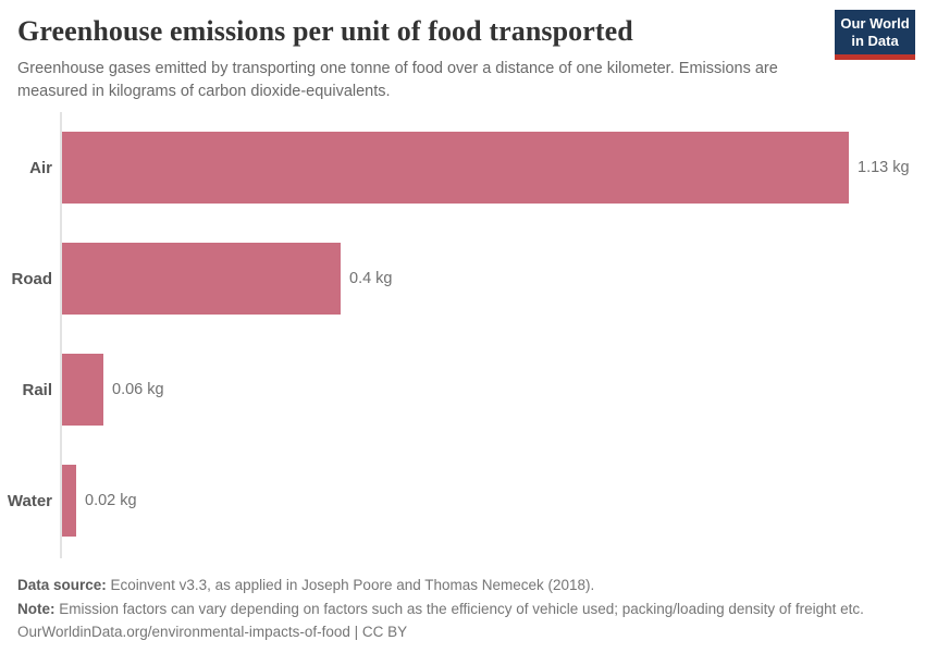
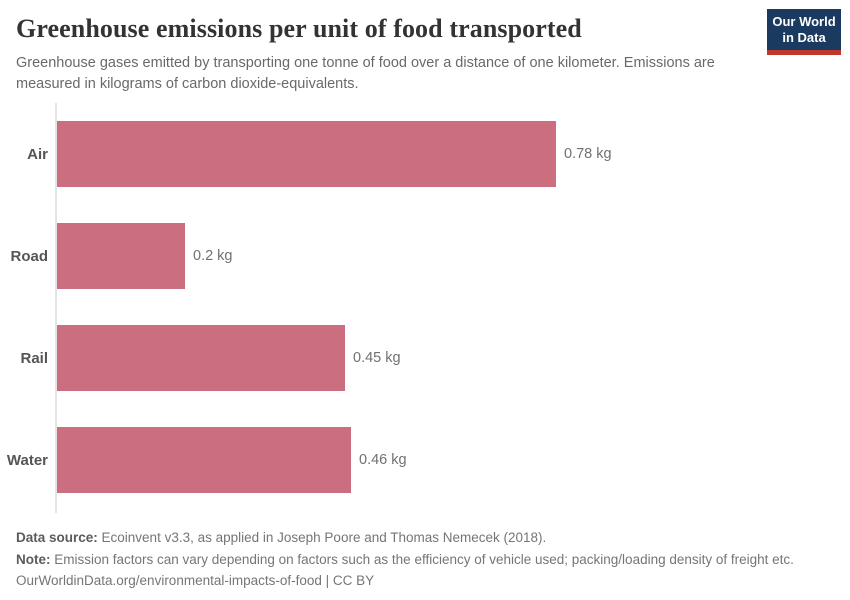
Air: 1.13 -> 0.78
Road: 0.4 -> 0.2
Rail: 0.06 -> 0.45
Water: 0.02 -> 0.46
